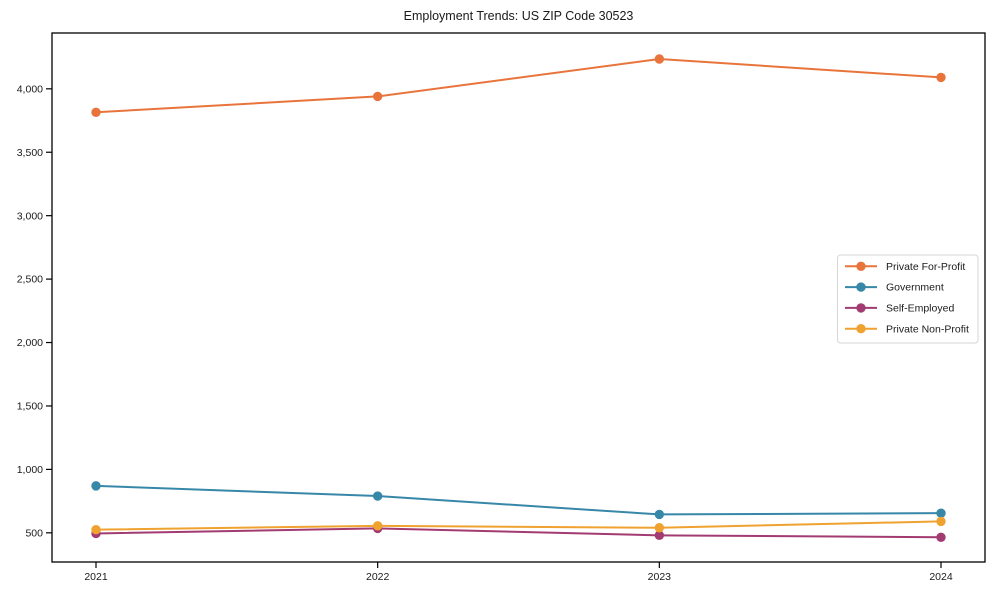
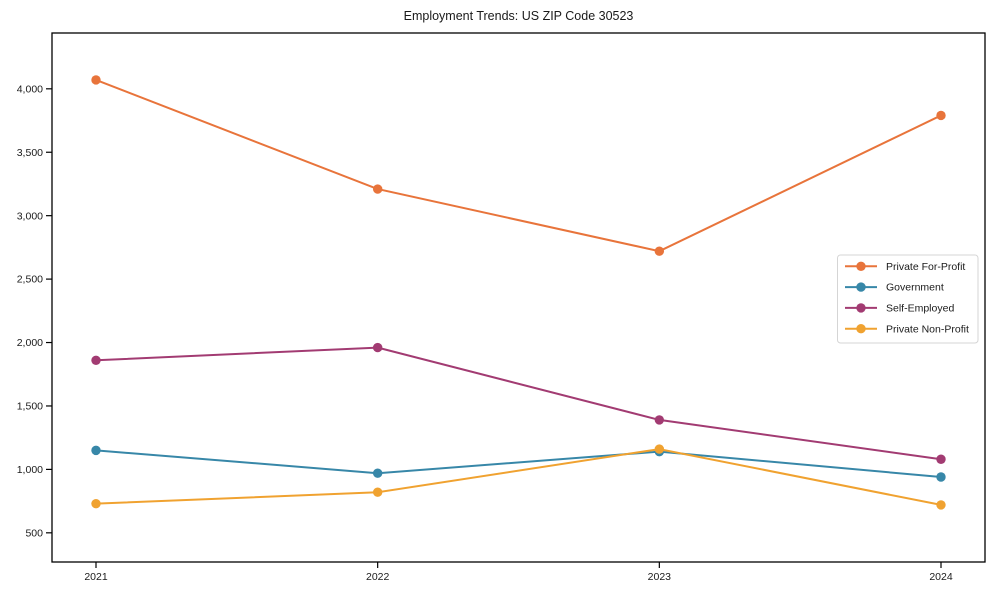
Private For-Profit/2021: 3820 -> 4070
Government/2021: 870 -> 1150
Self-Employed/2021: 500 -> 1860
Private Non-Profit/2021: 520 -> 730
Private For-Profit/2022: 3940 -> 3210
Government/2022: 790 -> 970
Self-Employed/2022: 540 -> 1960
Private Non-Profit/2022: 560 -> 820
Private For-Profit/2023: 4240 -> 2720
Government/2023: 640 -> 1140
Self-Employed/2023: 480 -> 1390
Private Non-Profit/2023: 540 -> 1160
Private For-Profit/2024: 4090 -> 3790
Government/2024: 660 -> 940
Self-Employed/2024: 460 -> 1080
Private Non-Profit/2024: 590 -> 720
